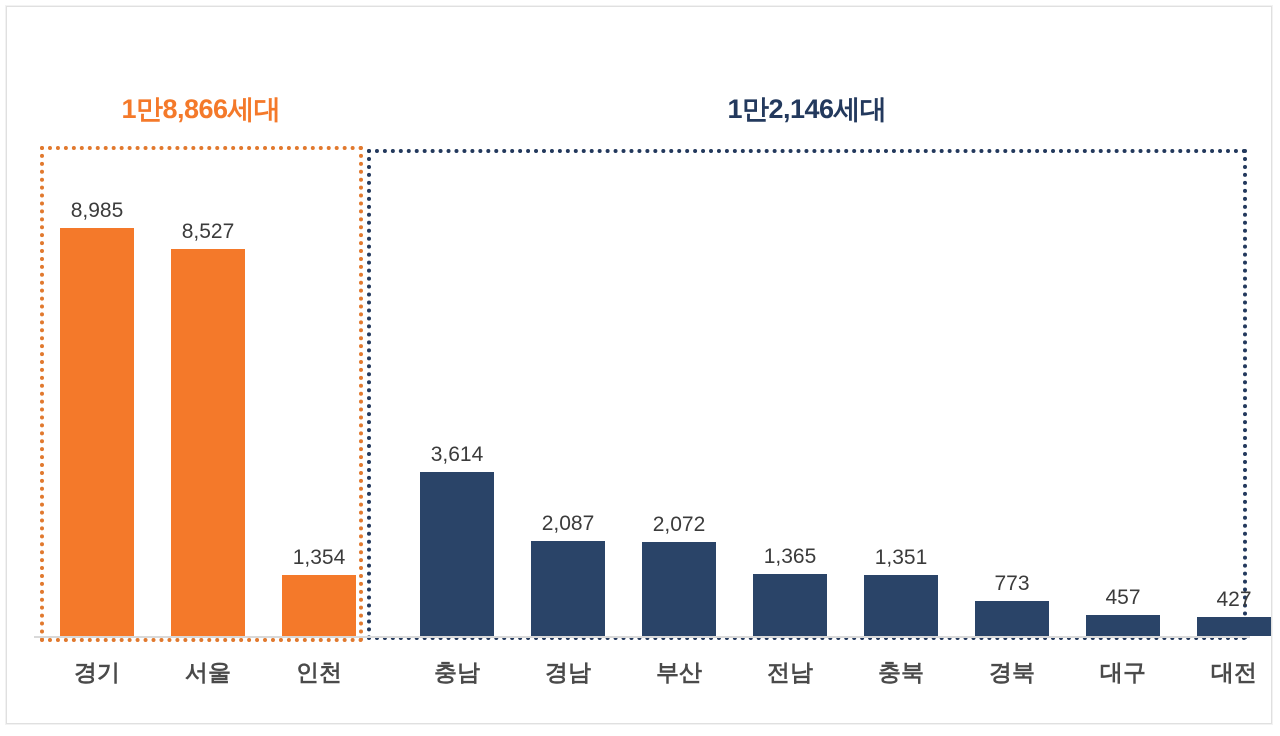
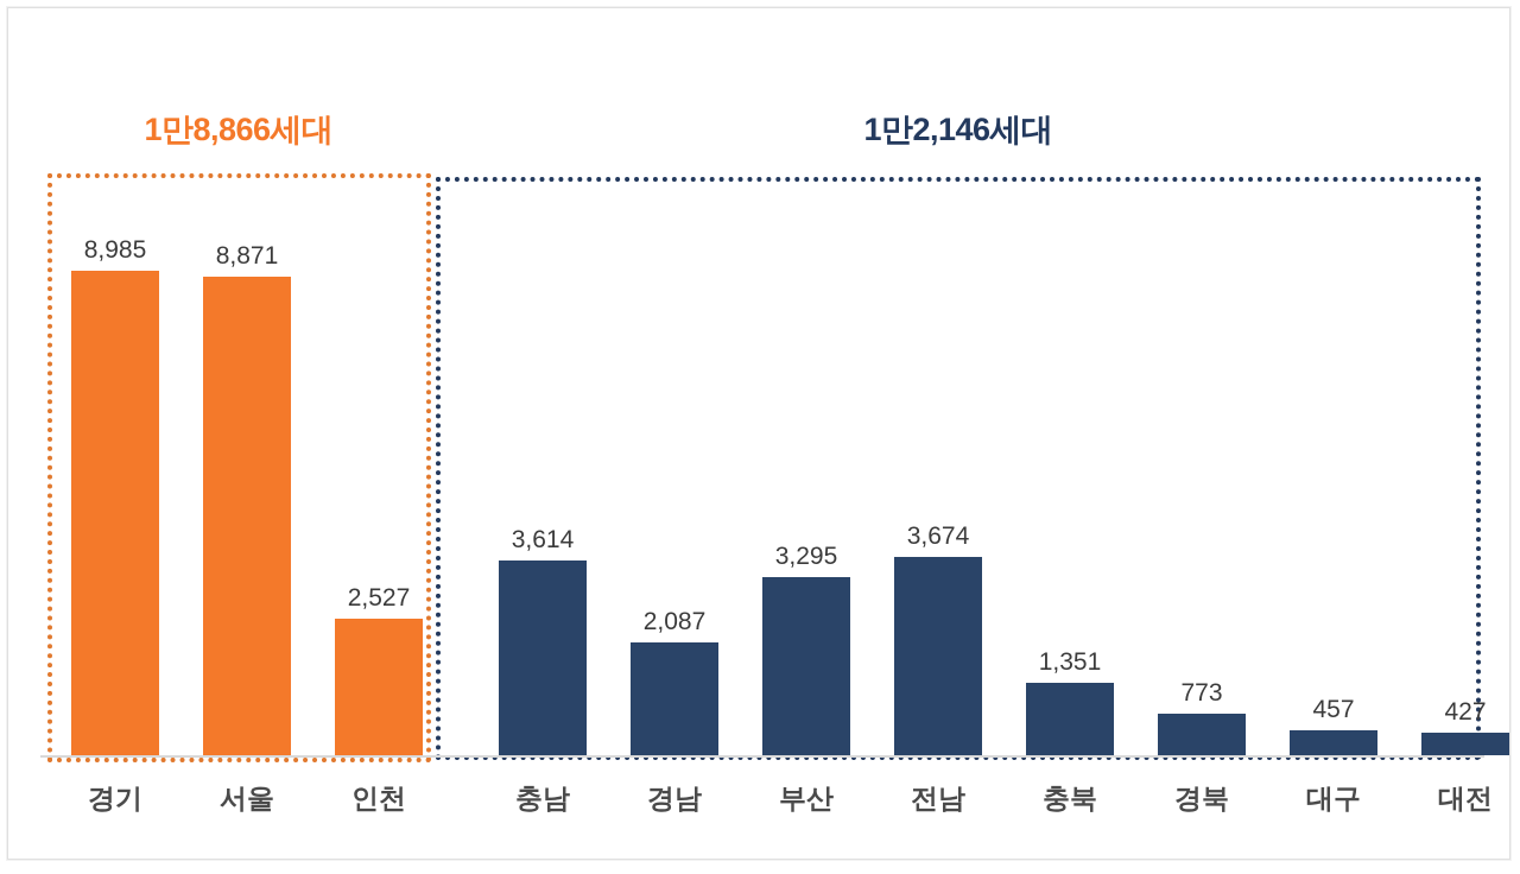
서울: 8,527 -> 8,871
인천: 1,354 -> 2,527
부산: 2,072 -> 3,295
전남: 1,365 -> 3,674
